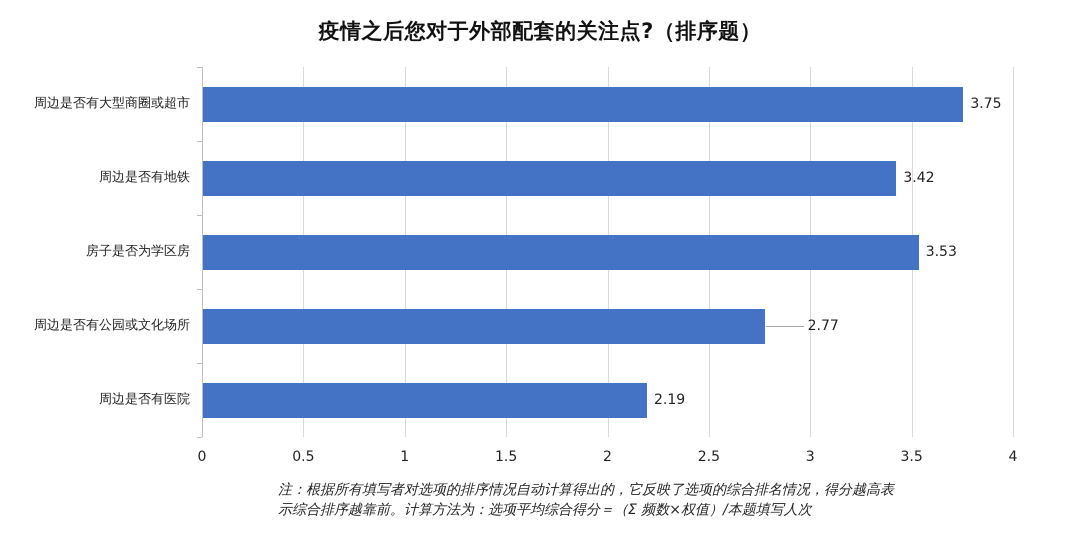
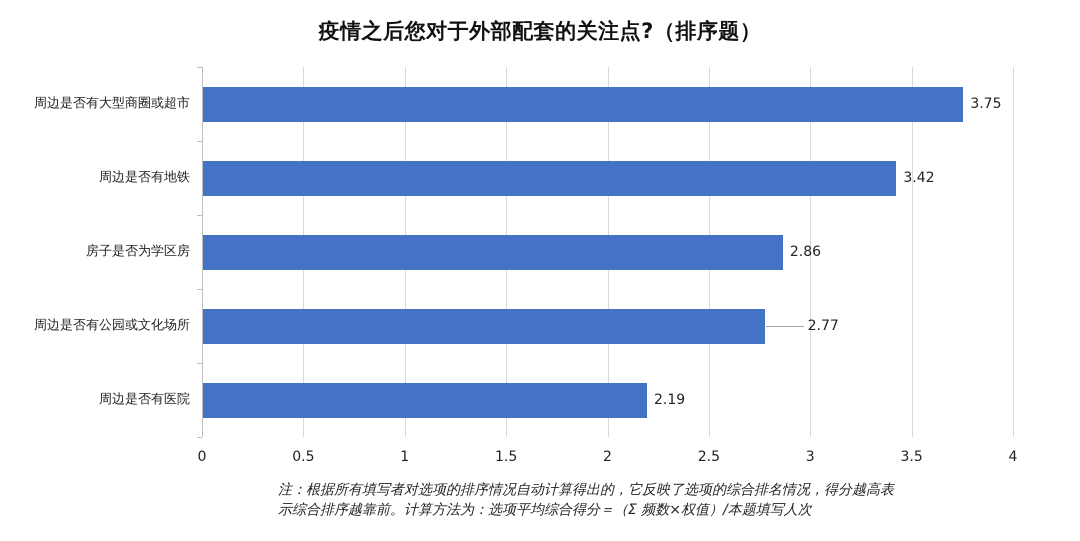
房子是否为学区房: 3.53 -> 2.86
